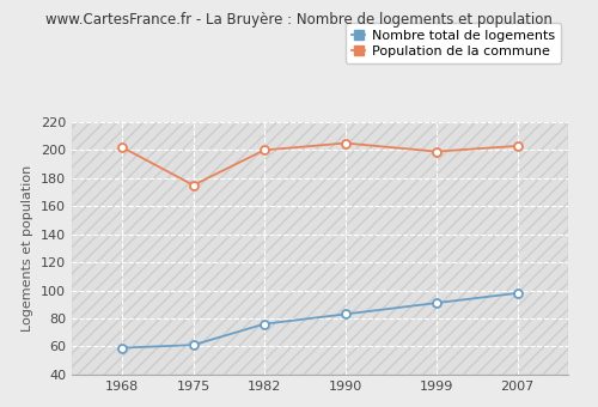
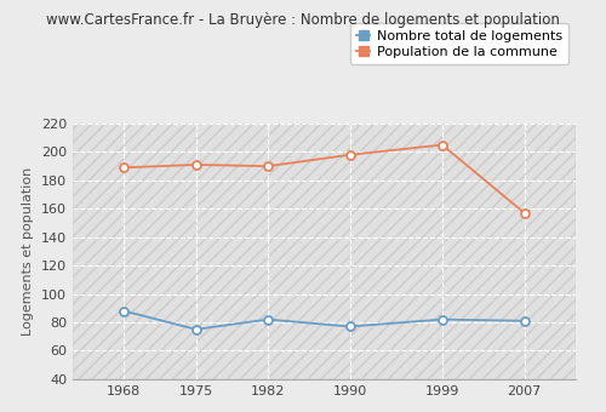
Nombre total de logements/1968: 59 -> 88
Population de la commune/1968: 202 -> 189
Nombre total de logements/1975: 61 -> 75
Population de la commune/1975: 175 -> 191
Nombre total de logements/1982: 76 -> 82
Population de la commune/1982: 200 -> 190
Nombre total de logements/1990: 83 -> 77
Population de la commune/1990: 205 -> 198
Nombre total de logements/1999: 91 -> 82
Population de la commune/1999: 199 -> 205
Nombre total de logements/2007: 98 -> 81
Population de la commune/2007: 203 -> 157
